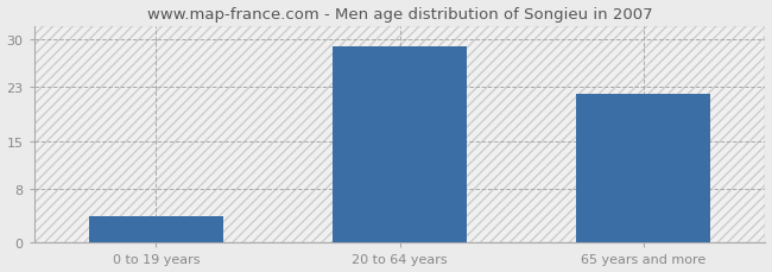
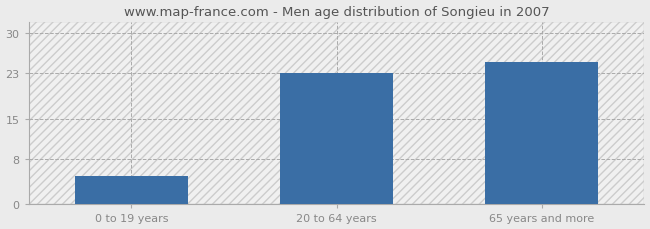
0 to 19 years: 4 -> 5
20 to 64 years: 29 -> 23
65 years and more: 22 -> 25
